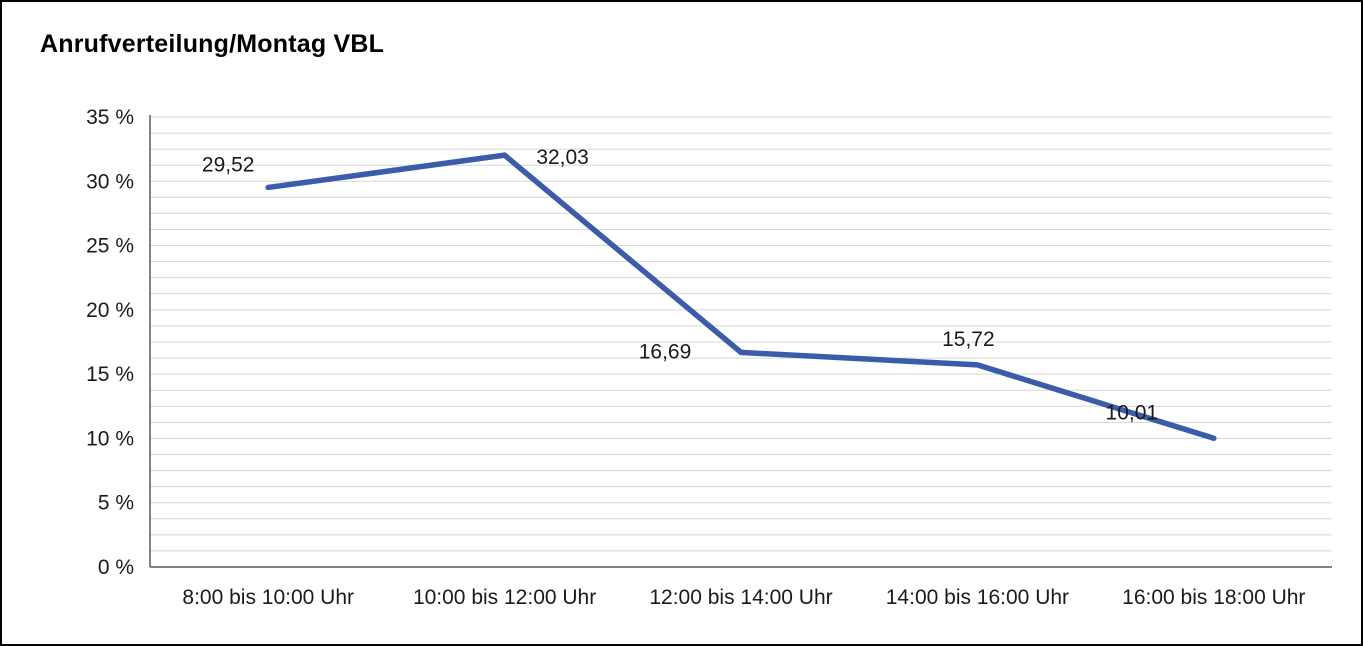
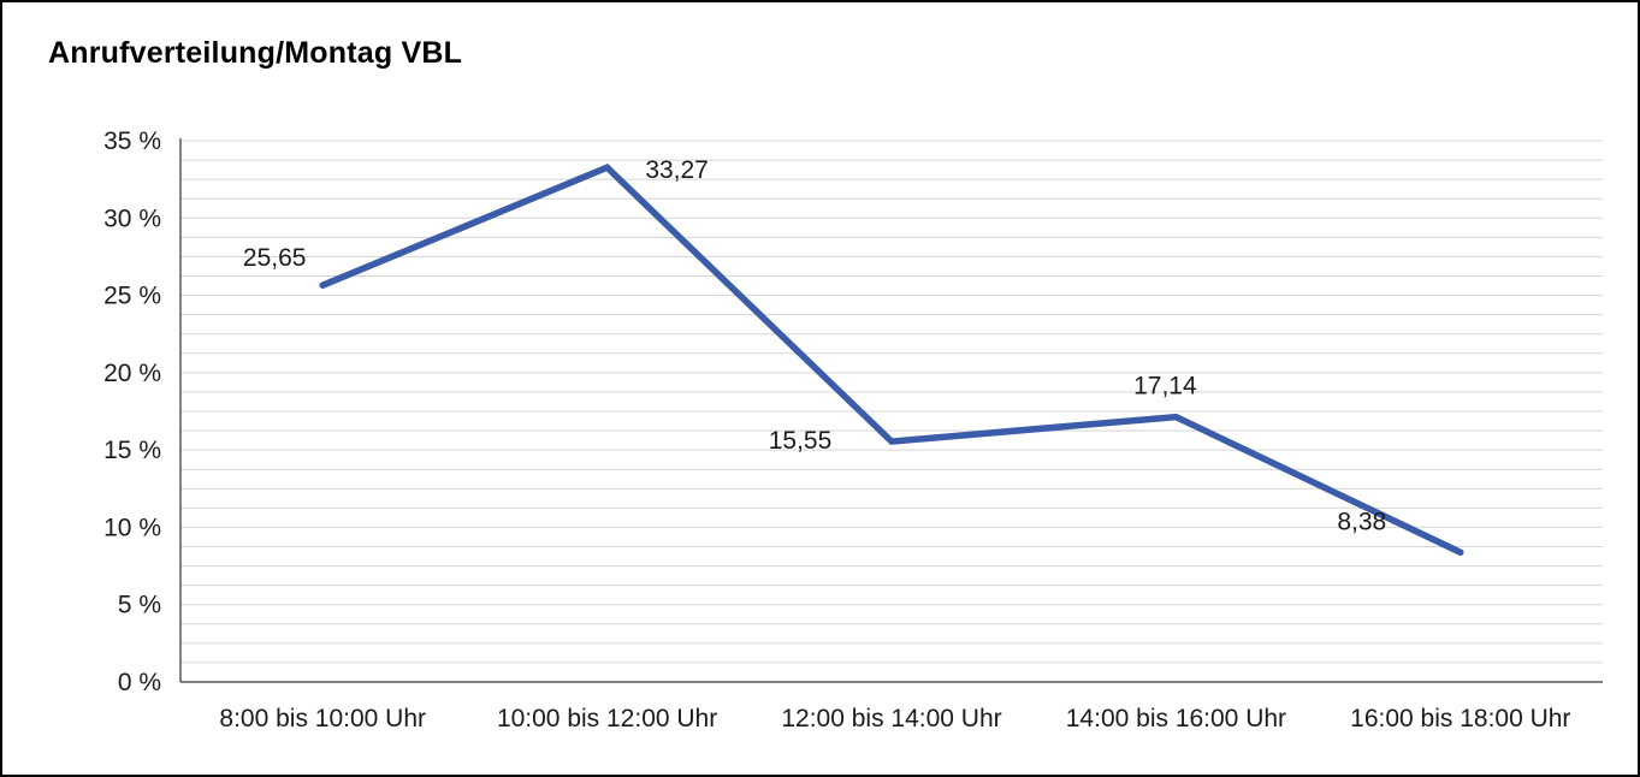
8:00 bis 10:00 Uhr: 29,52 -> 25,65
10:00 bis 12:00 Uhr: 32,03 -> 33,27
12:00 bis 14:00 Uhr: 16,69 -> 15,55
14:00 bis 16:00 Uhr: 15,72 -> 17,14
16:00 bis 18:00 Uhr: 10,01 -> 8,38
